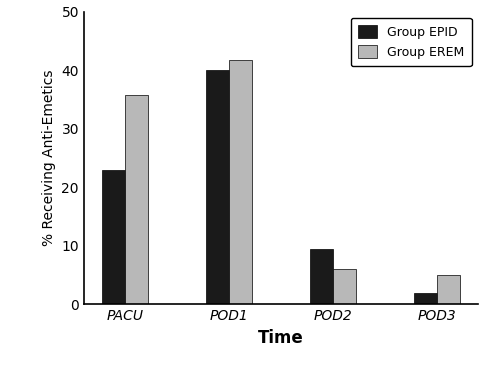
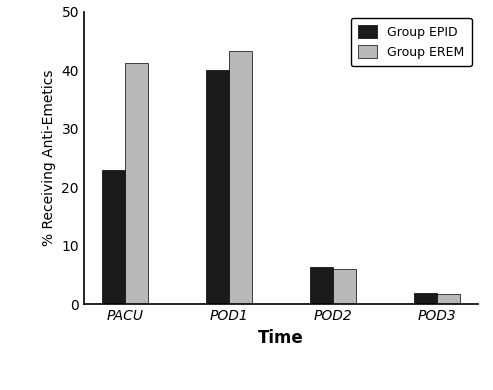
Group EREM/PACU: 35.8 -> 41.3
Group EREM/POD1: 41.8 -> 43.3
Group EPID/POD2: 9.4 -> 6.3
Group EREM/POD3: 5.0 -> 1.7
